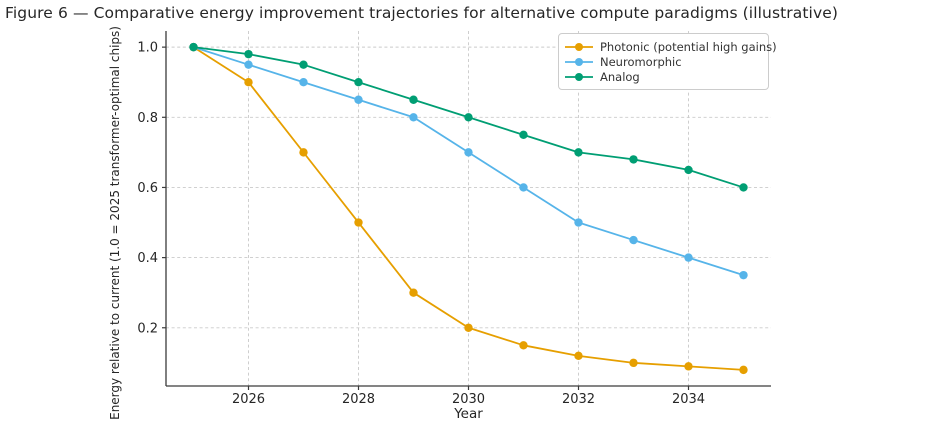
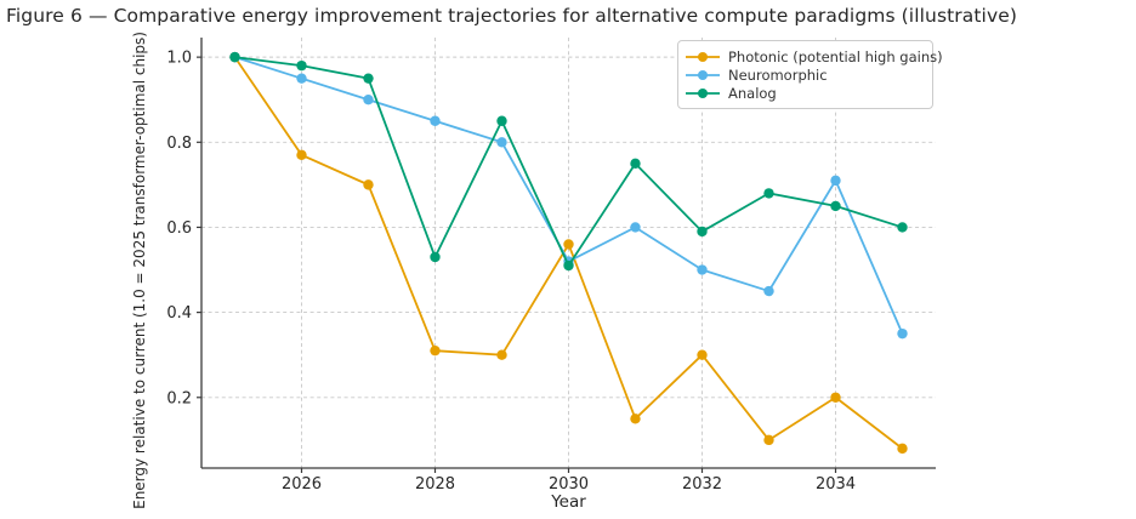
Photonic (potential high gains)/2026: 0.90 -> 0.77
Photonic (potential high gains)/2028: 0.50 -> 0.31
Analog/2028: 0.90 -> 0.53
Photonic (potential high gains)/2030: 0.20 -> 0.56
Neuromorphic/2030: 0.70 -> 0.52
Analog/2030: 0.80 -> 0.51
Photonic (potential high gains)/2032: 0.12 -> 0.30
Analog/2032: 0.70 -> 0.59
Photonic (potential high gains)/2034: 0.09 -> 0.20
Neuromorphic/2034: 0.40 -> 0.71
